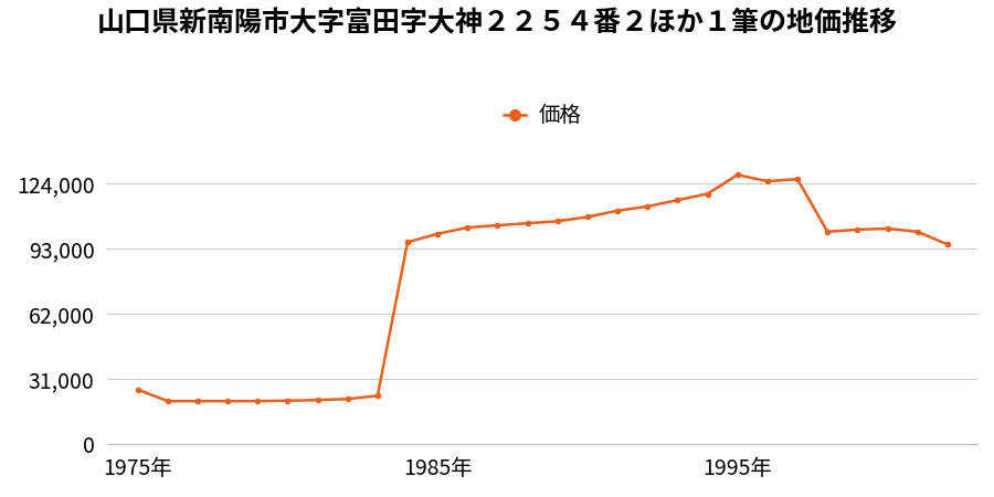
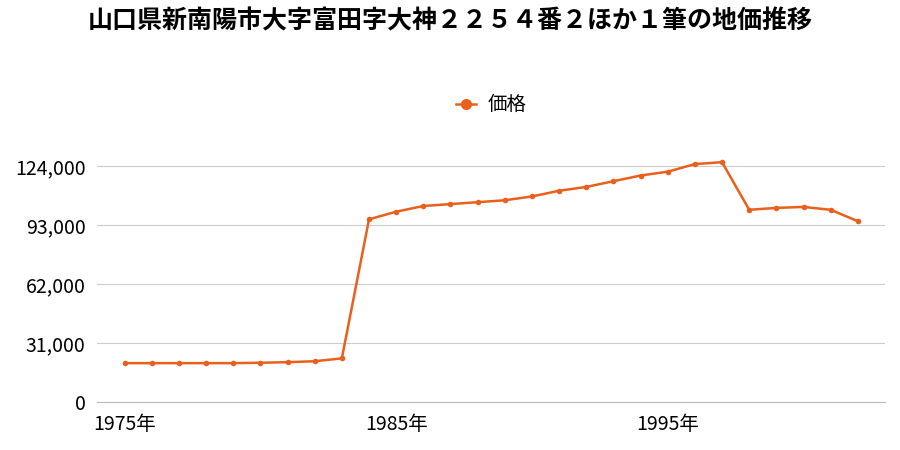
1975年: 26,000 -> 20,000
1995年: 128,000 -> 121,000
